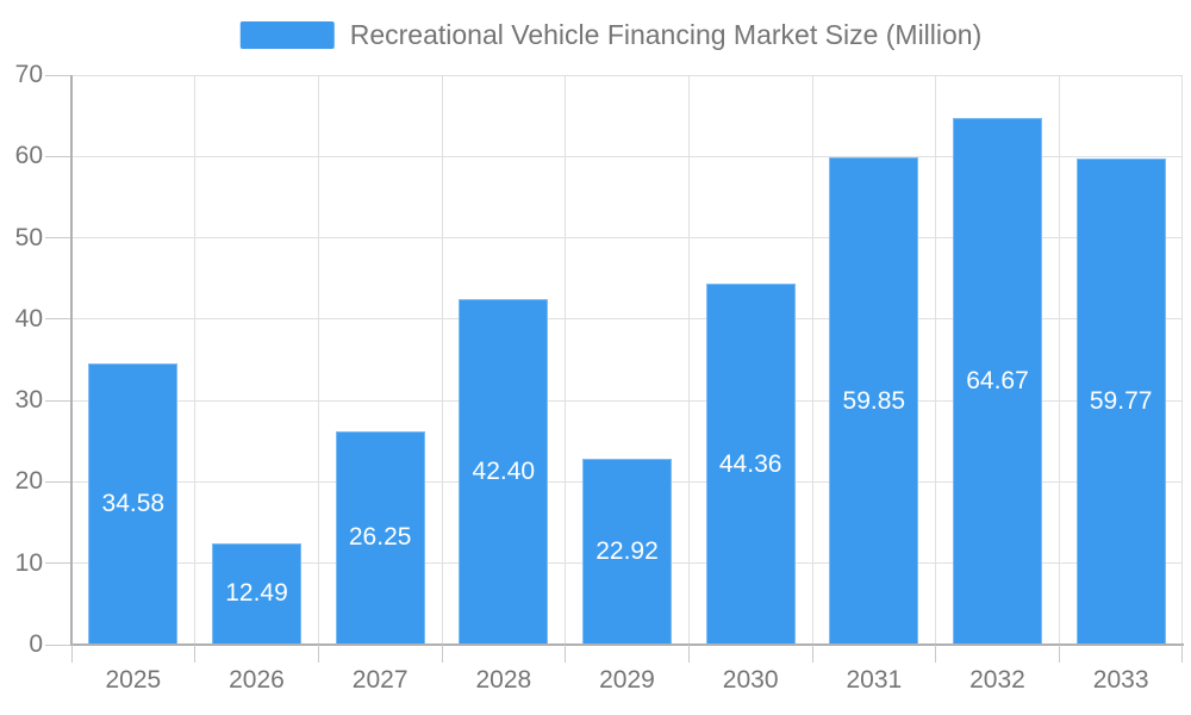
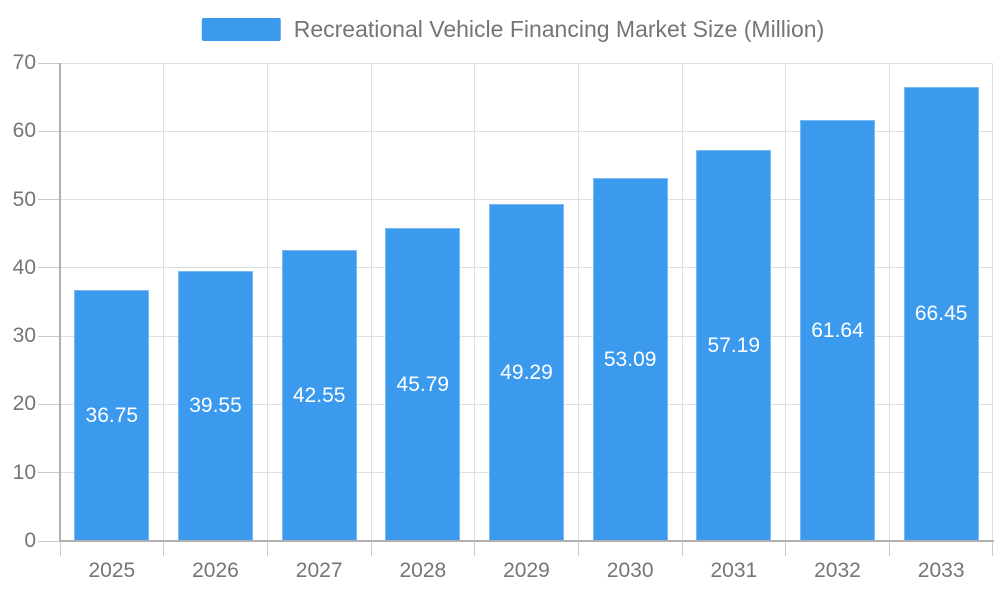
2025: 34.58 -> 36.75
2026: 12.49 -> 39.55
2027: 26.25 -> 42.55
2028: 42.40 -> 45.79
2029: 22.92 -> 49.29
2030: 44.36 -> 53.09
2031: 59.85 -> 57.19
2032: 64.67 -> 61.64
2033: 59.77 -> 66.45
